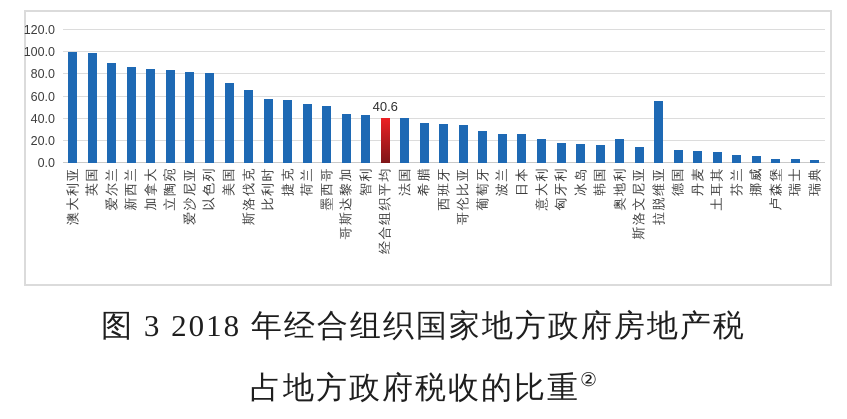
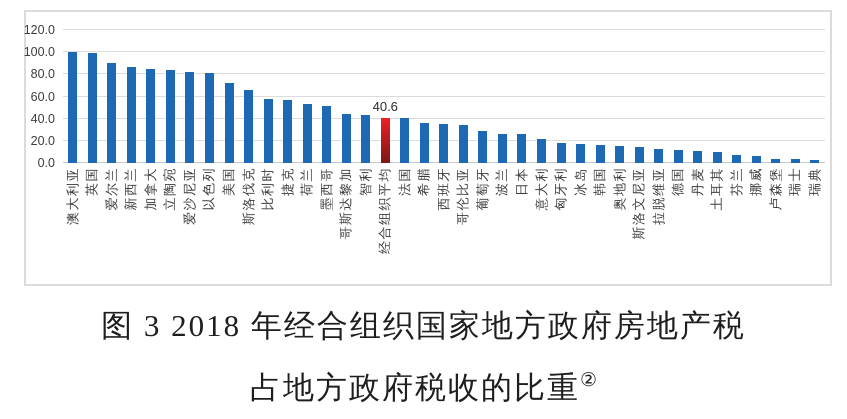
奥地利: 22 -> 15
拉脱维亚: 56 -> 12
